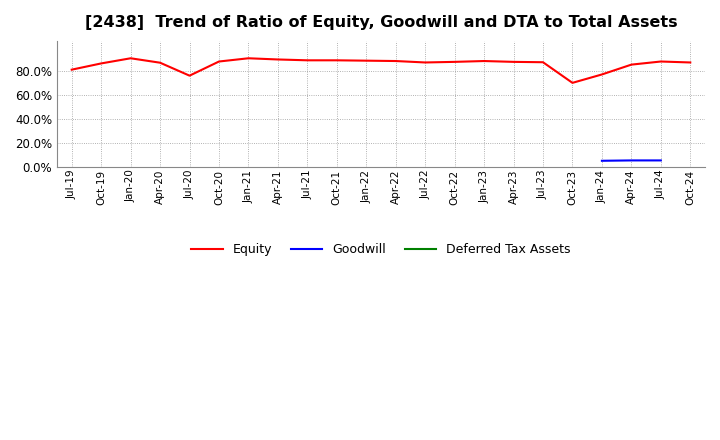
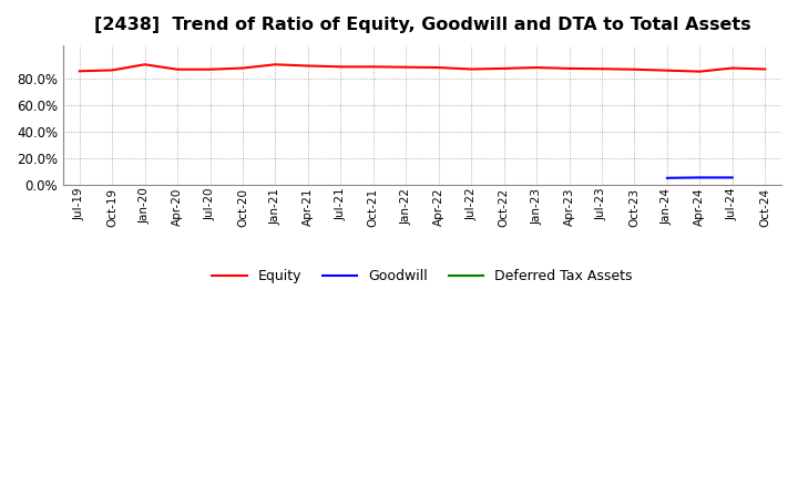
Equity/Jul-19: 81% -> 85%
Equity/Jul-20: 76% -> 87%
Equity/Oct-23: 70% -> 87%
Equity/Jan-24: 77% -> 86%
